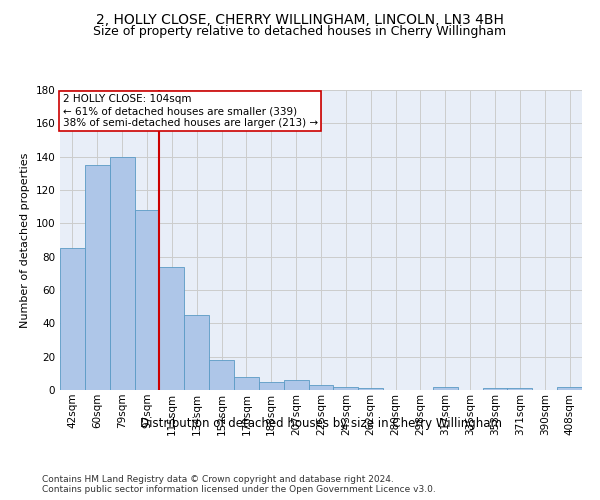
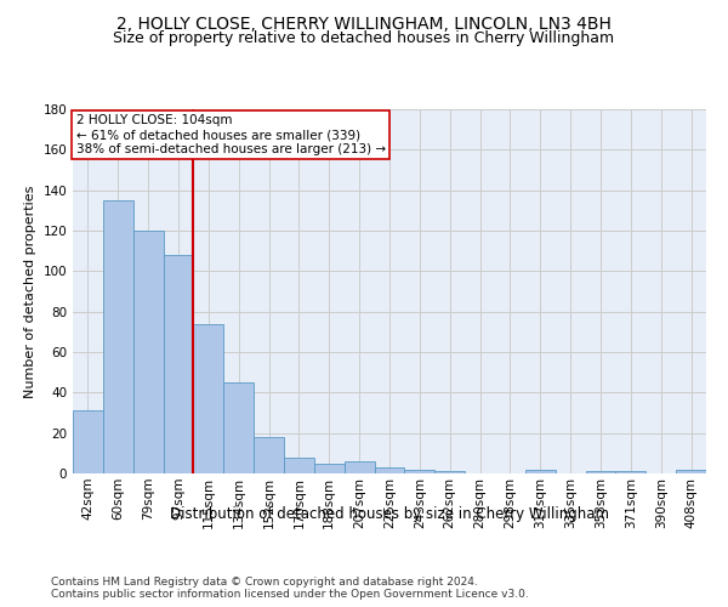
42sqm: 85 -> 31
79sqm: 140 -> 120
